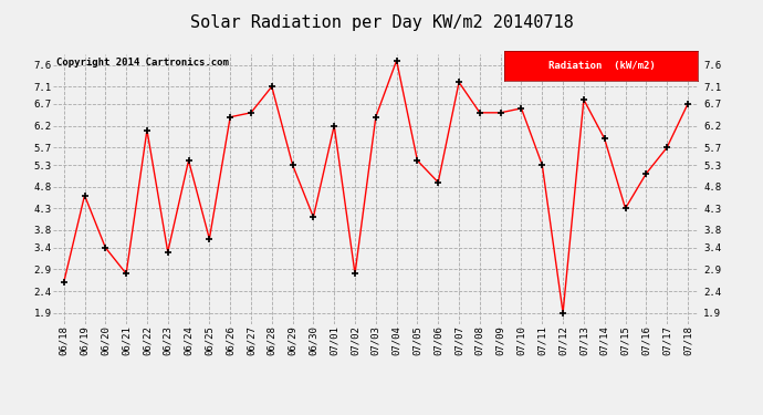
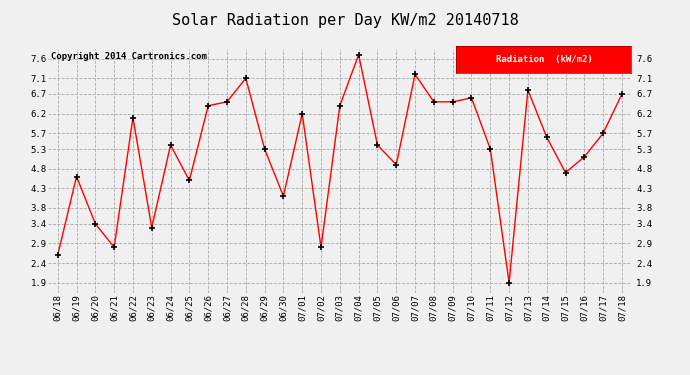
06/25: 3.6 -> 4.5
07/14: 5.9 -> 5.6
07/15: 4.3 -> 4.7
